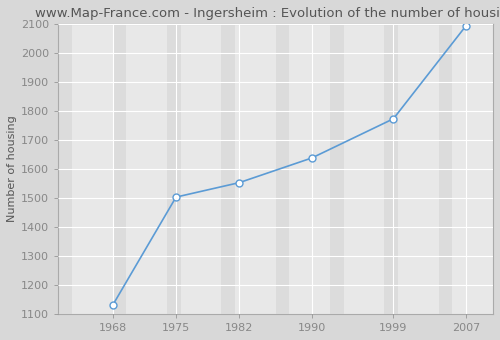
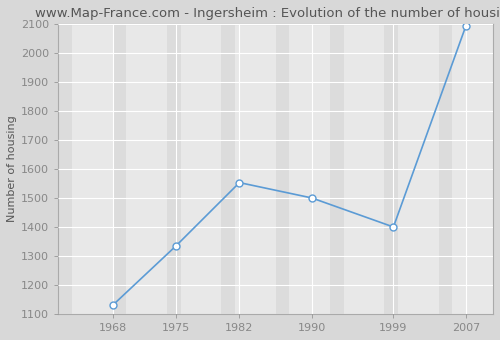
1975: 1503 -> 1335
1990: 1638 -> 1500
1999: 1773 -> 1400
